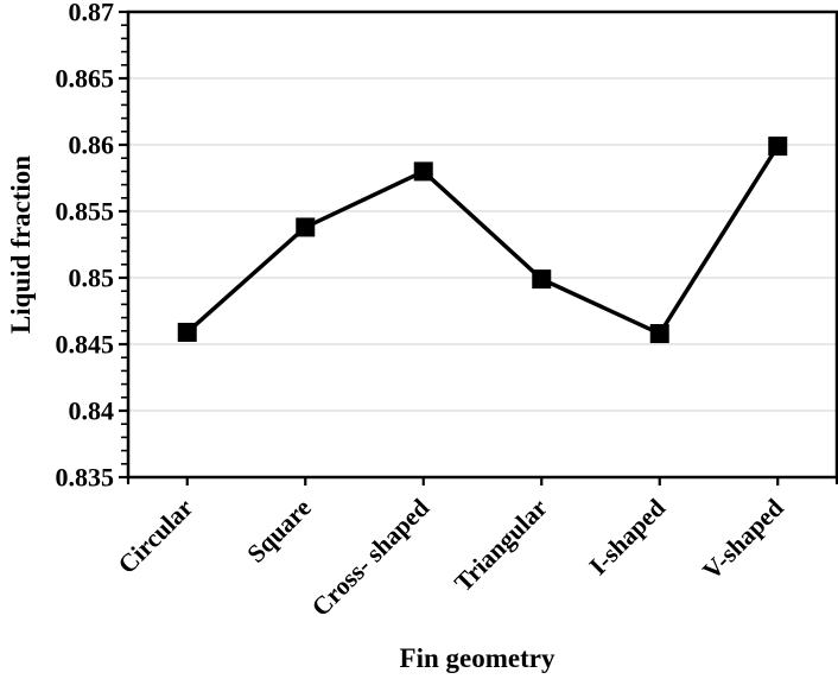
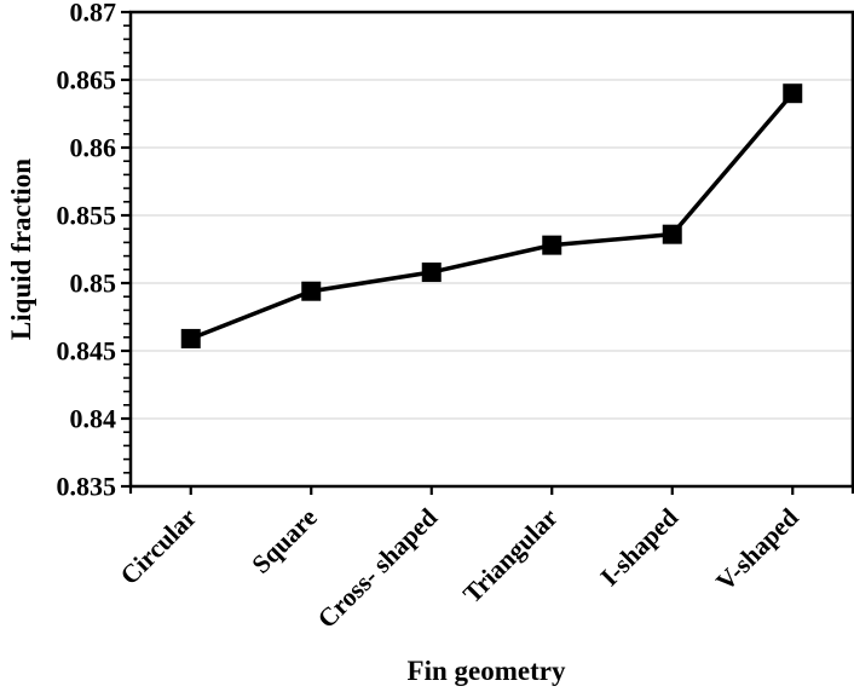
Square: 0.8538 -> 0.8494
Cross- shaped: 0.8580 -> 0.8508
Triangular: 0.8499 -> 0.8528
I-shaped: 0.8458 -> 0.8536
V-shaped: 0.8599 -> 0.8640
